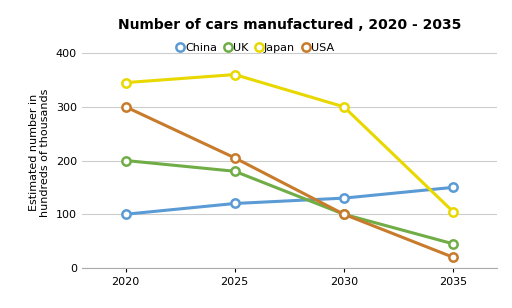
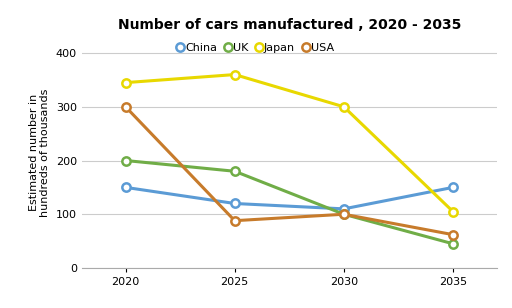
China/2020: 100 -> 150
USA/2025: 205 -> 88
China/2030: 130 -> 110
USA/2035: 20 -> 62
